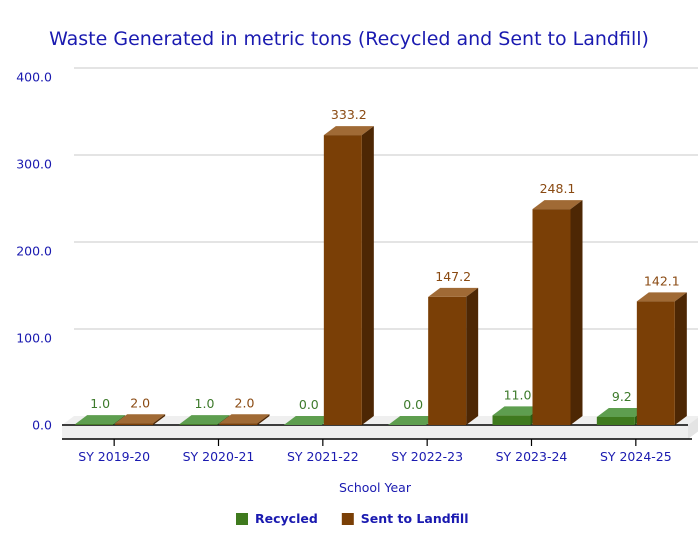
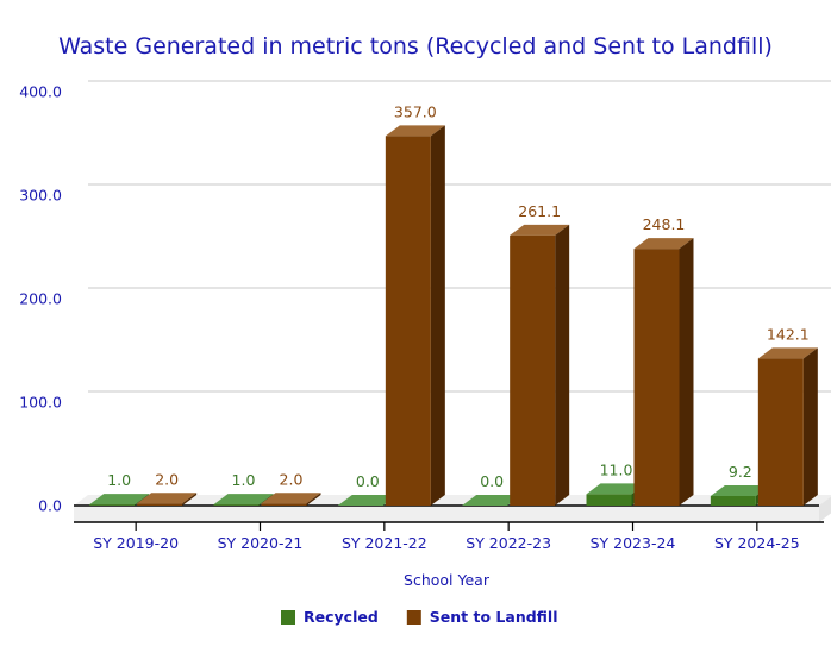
Sent to Landfill/SY 2021-22: 333.2 -> 357.0
Sent to Landfill/SY 2022-23: 147.2 -> 261.1
